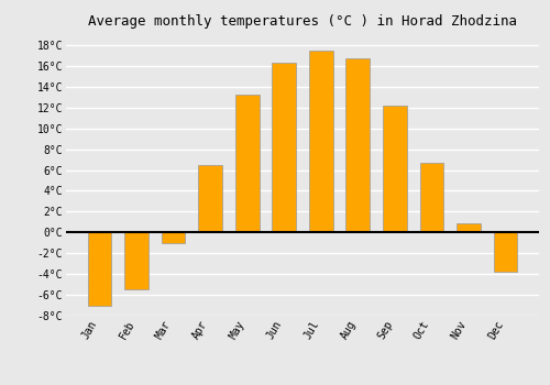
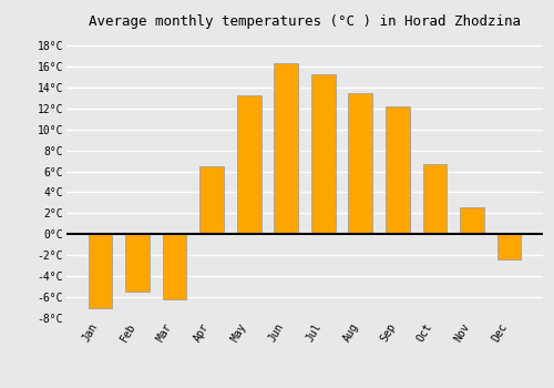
Mar: -1.0°C -> -6.2°C
Jul: 17.5°C -> 15.2°C
Aug: 16.7°C -> 13.4°C
Nov: 0.9°C -> 2.6°C
Dec: -3.8°C -> -2.4°C
